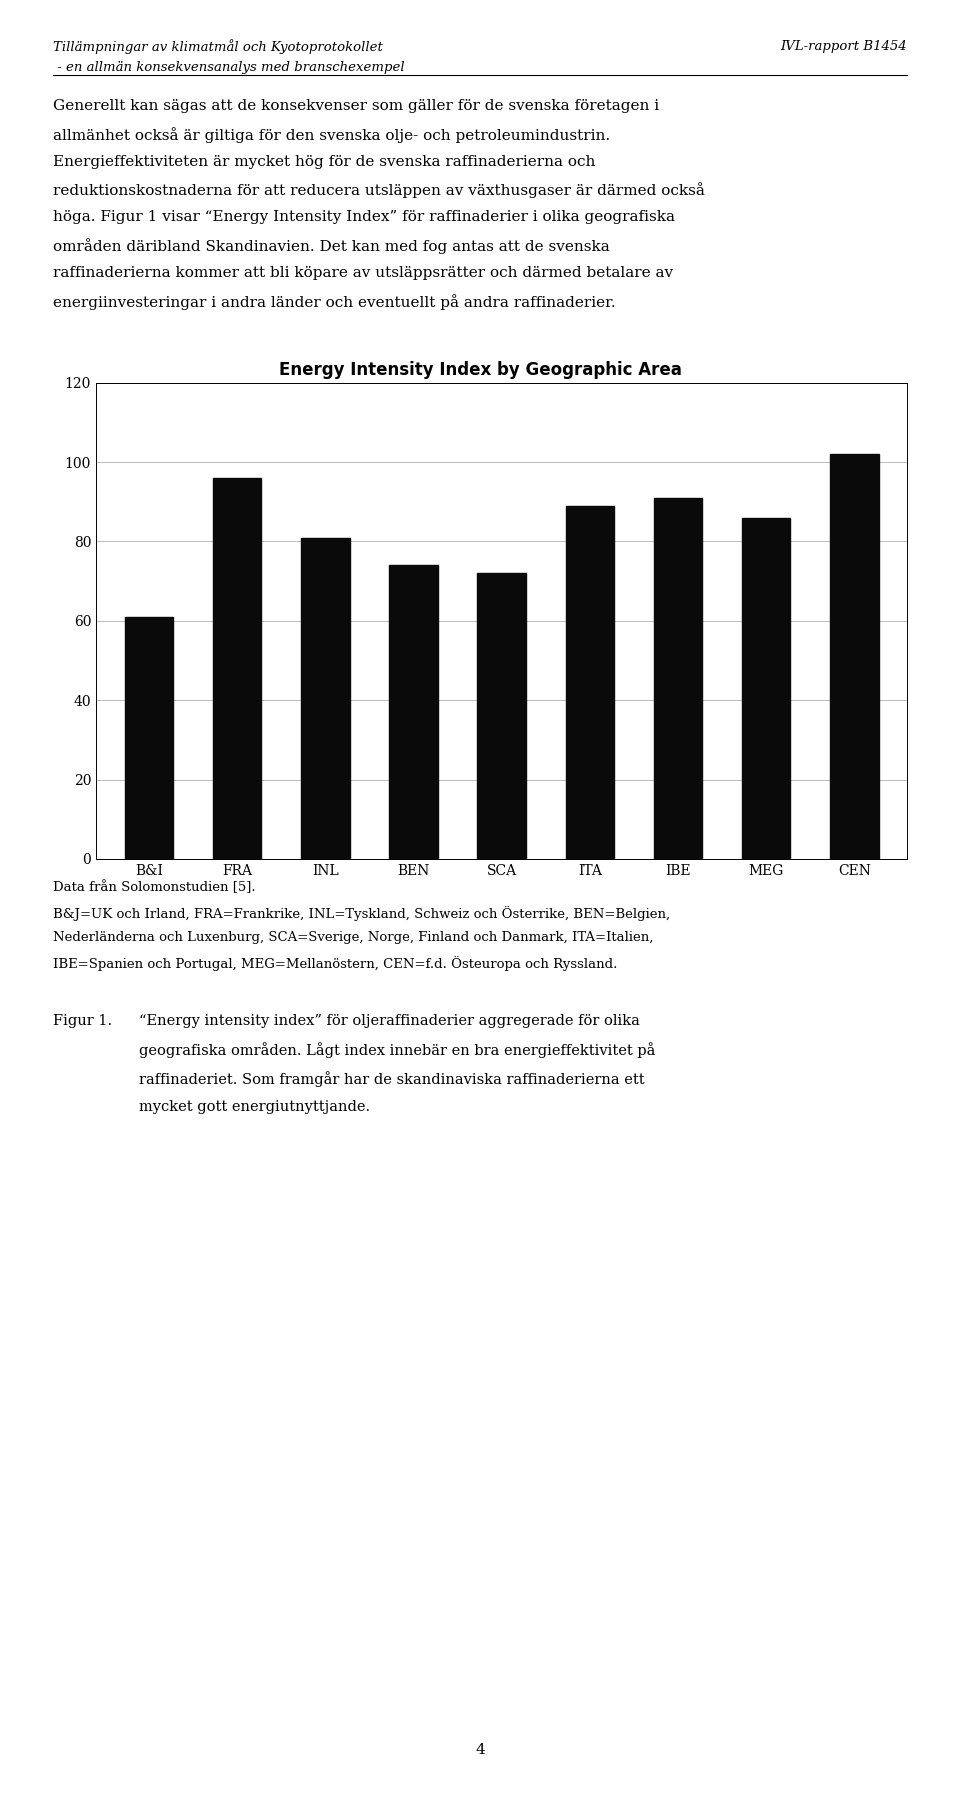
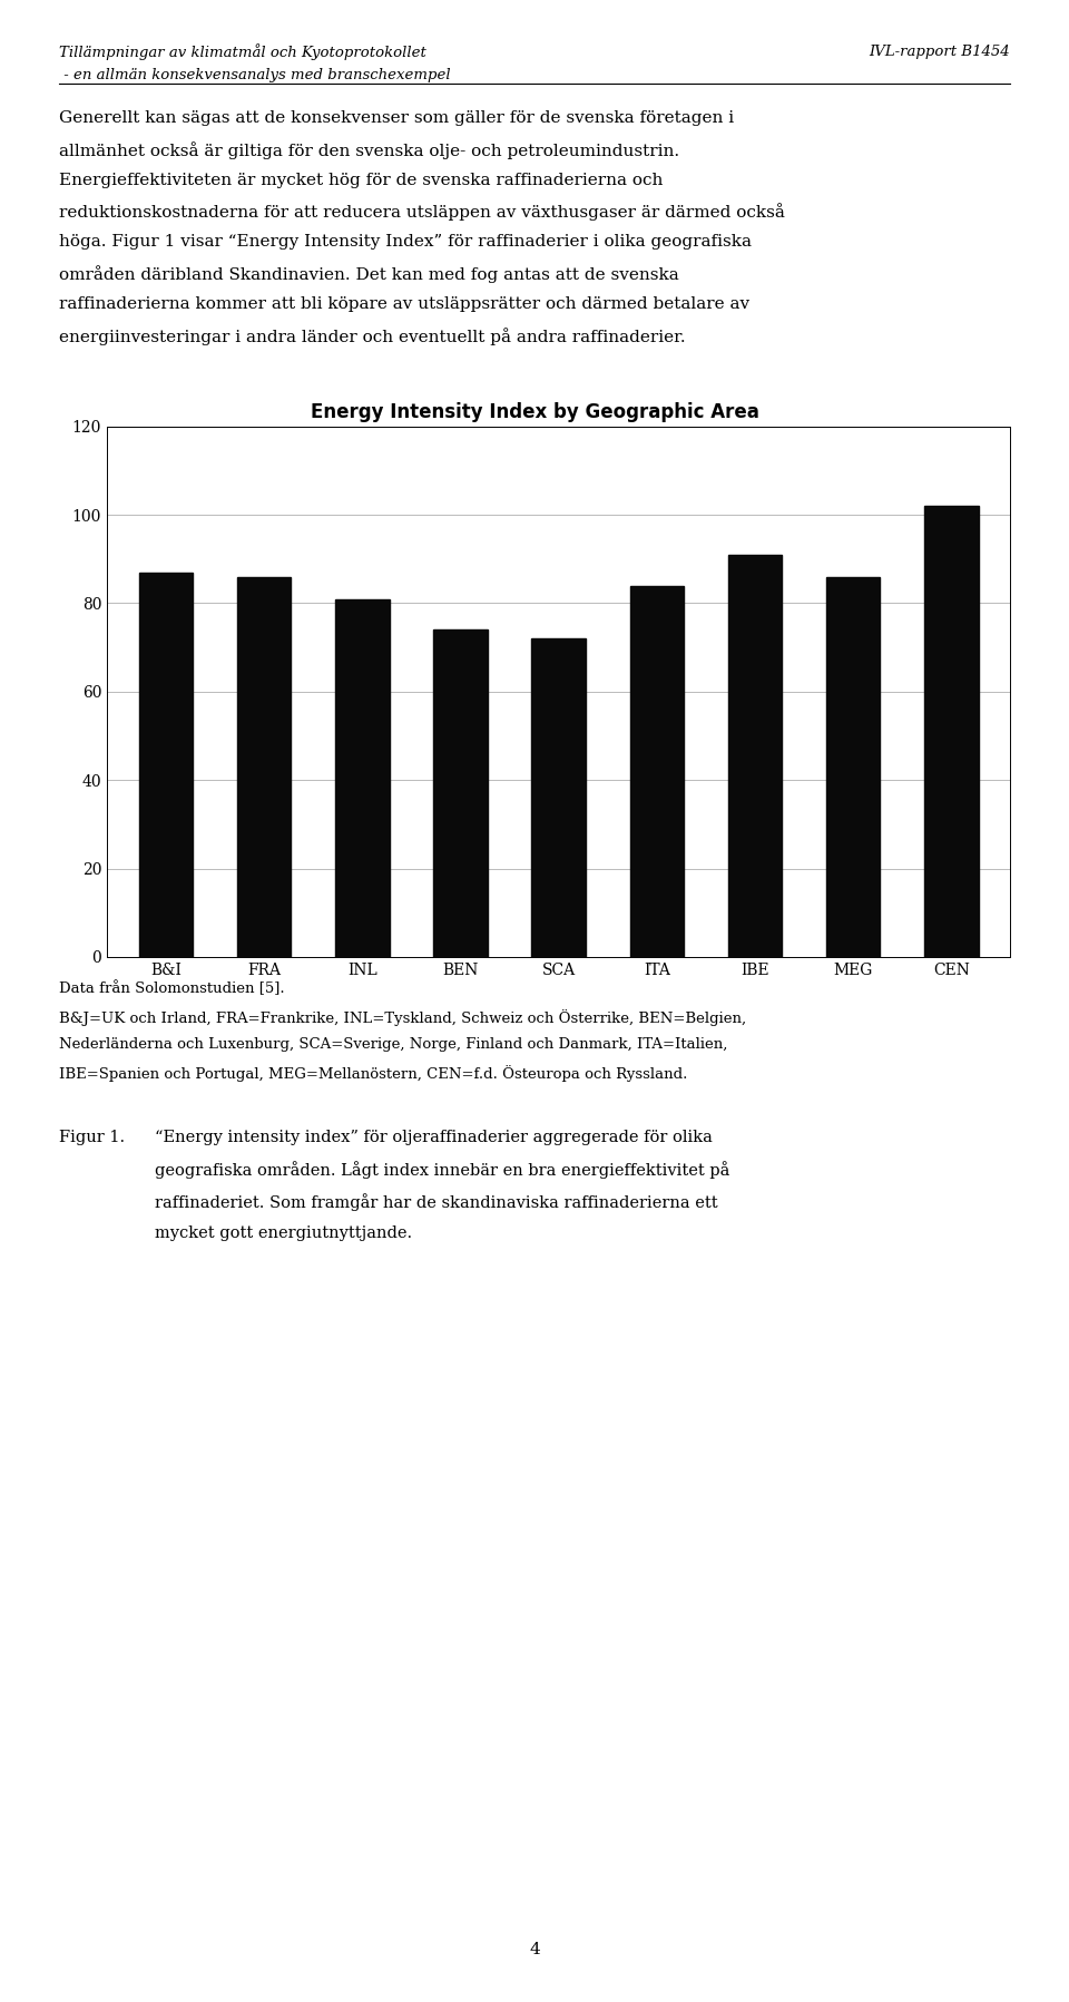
B&I: 61 -> 87
FRA: 96 -> 86
ITA: 89 -> 84
